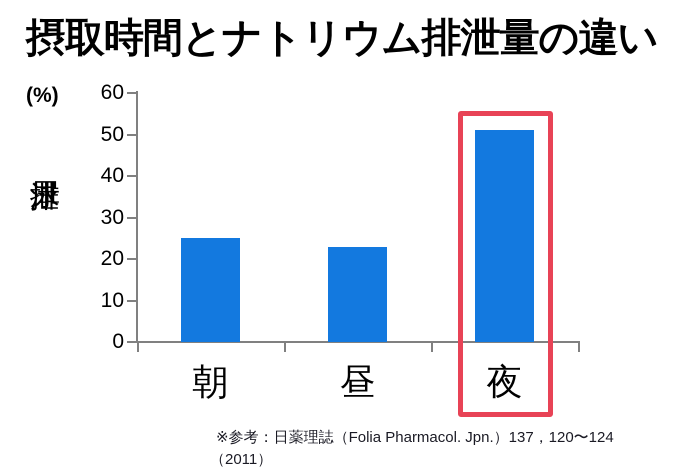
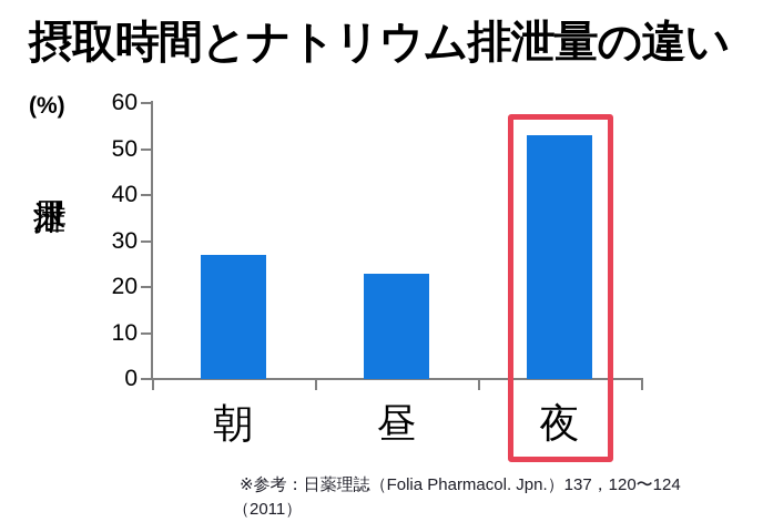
朝: 25 -> 27
夜: 51 -> 53
